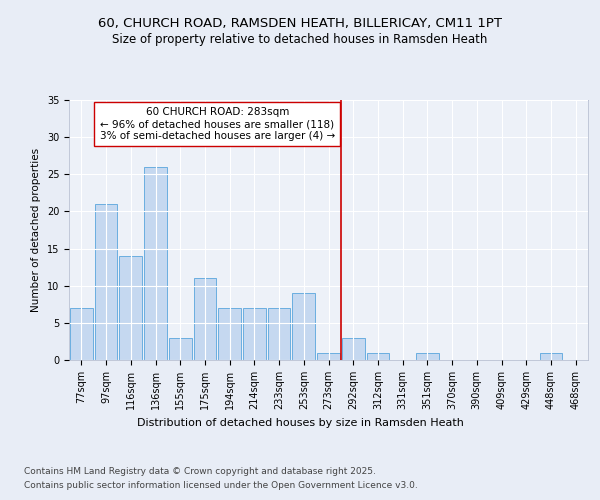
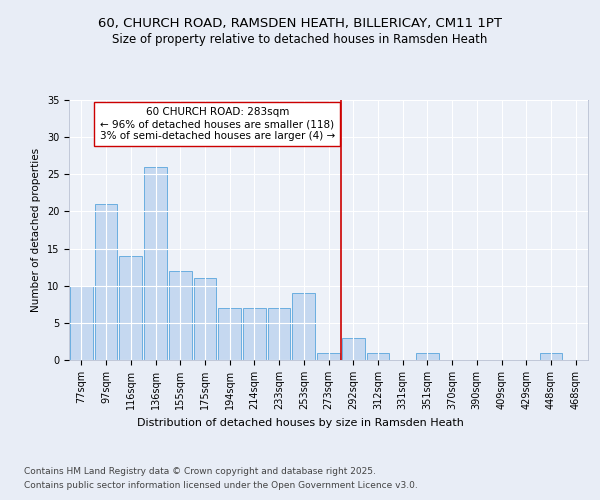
77sqm: 7 -> 10
155sqm: 3 -> 12
